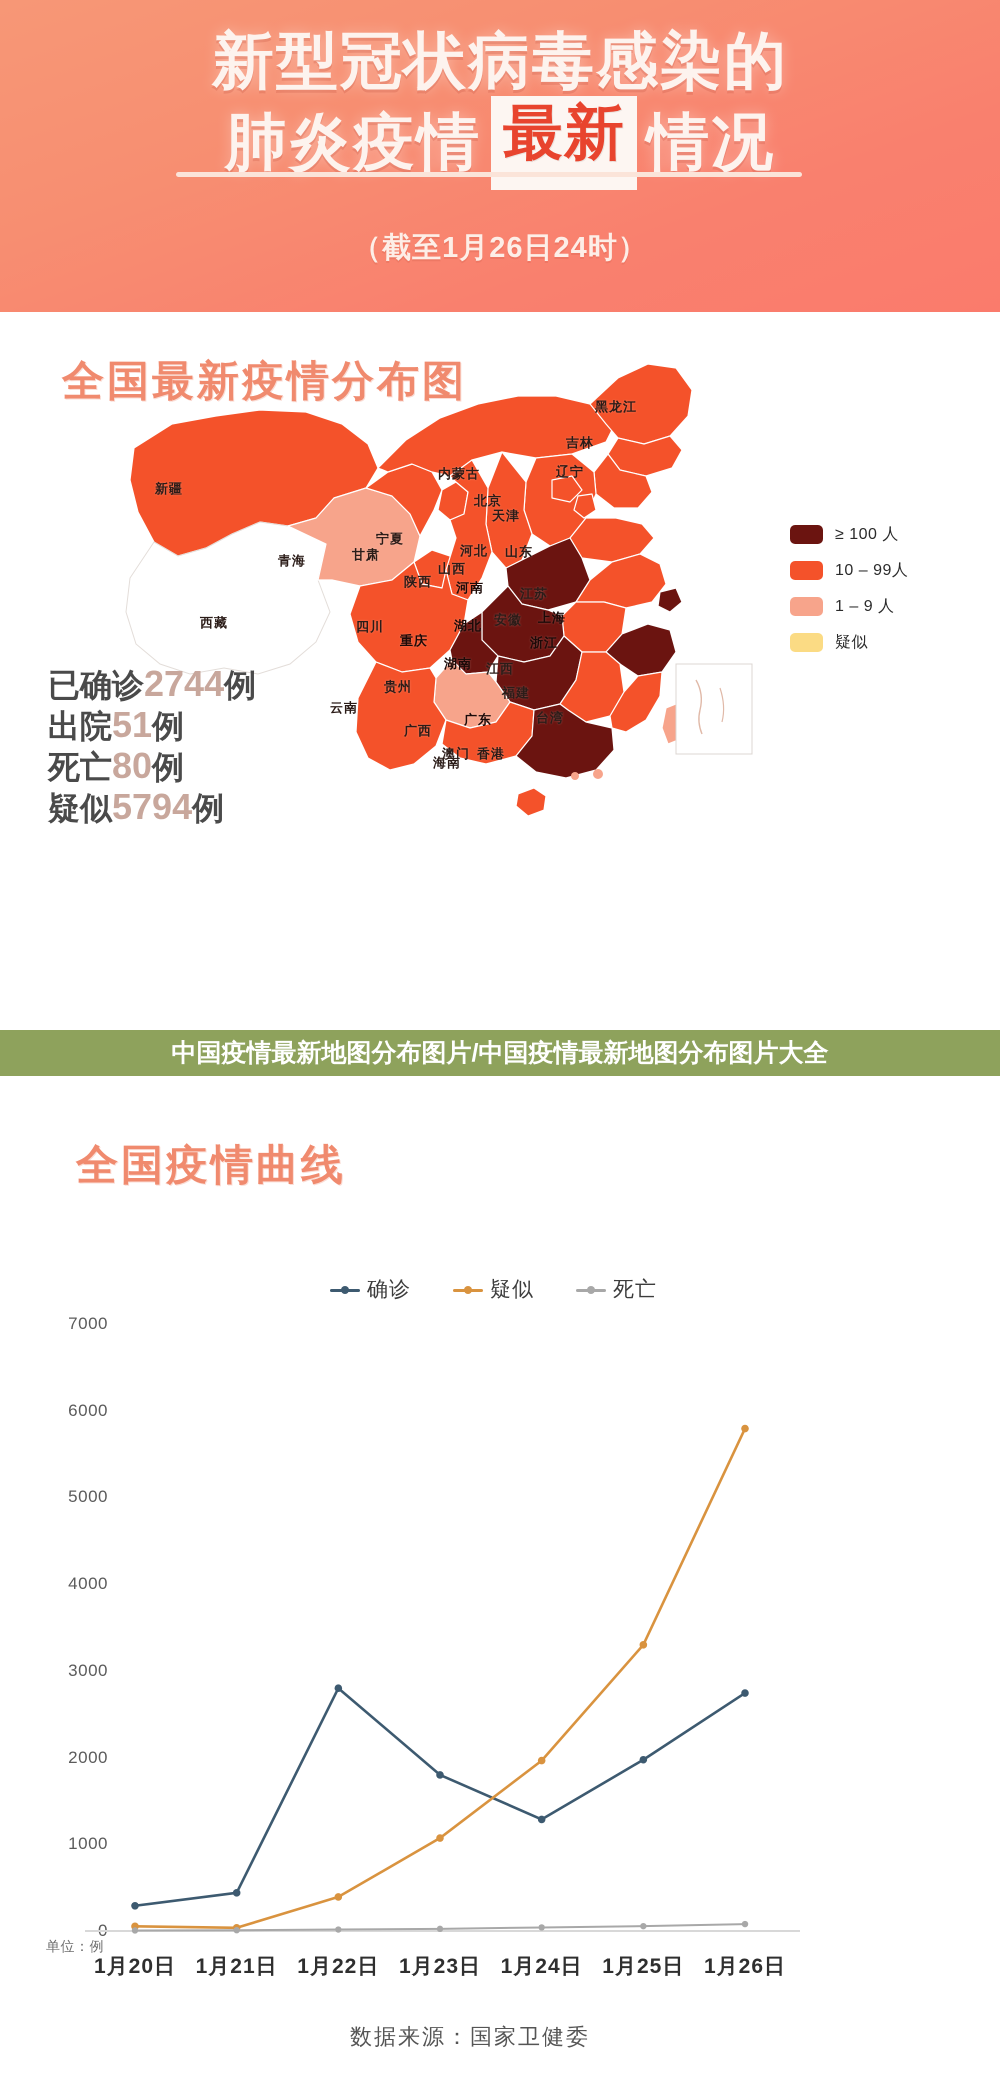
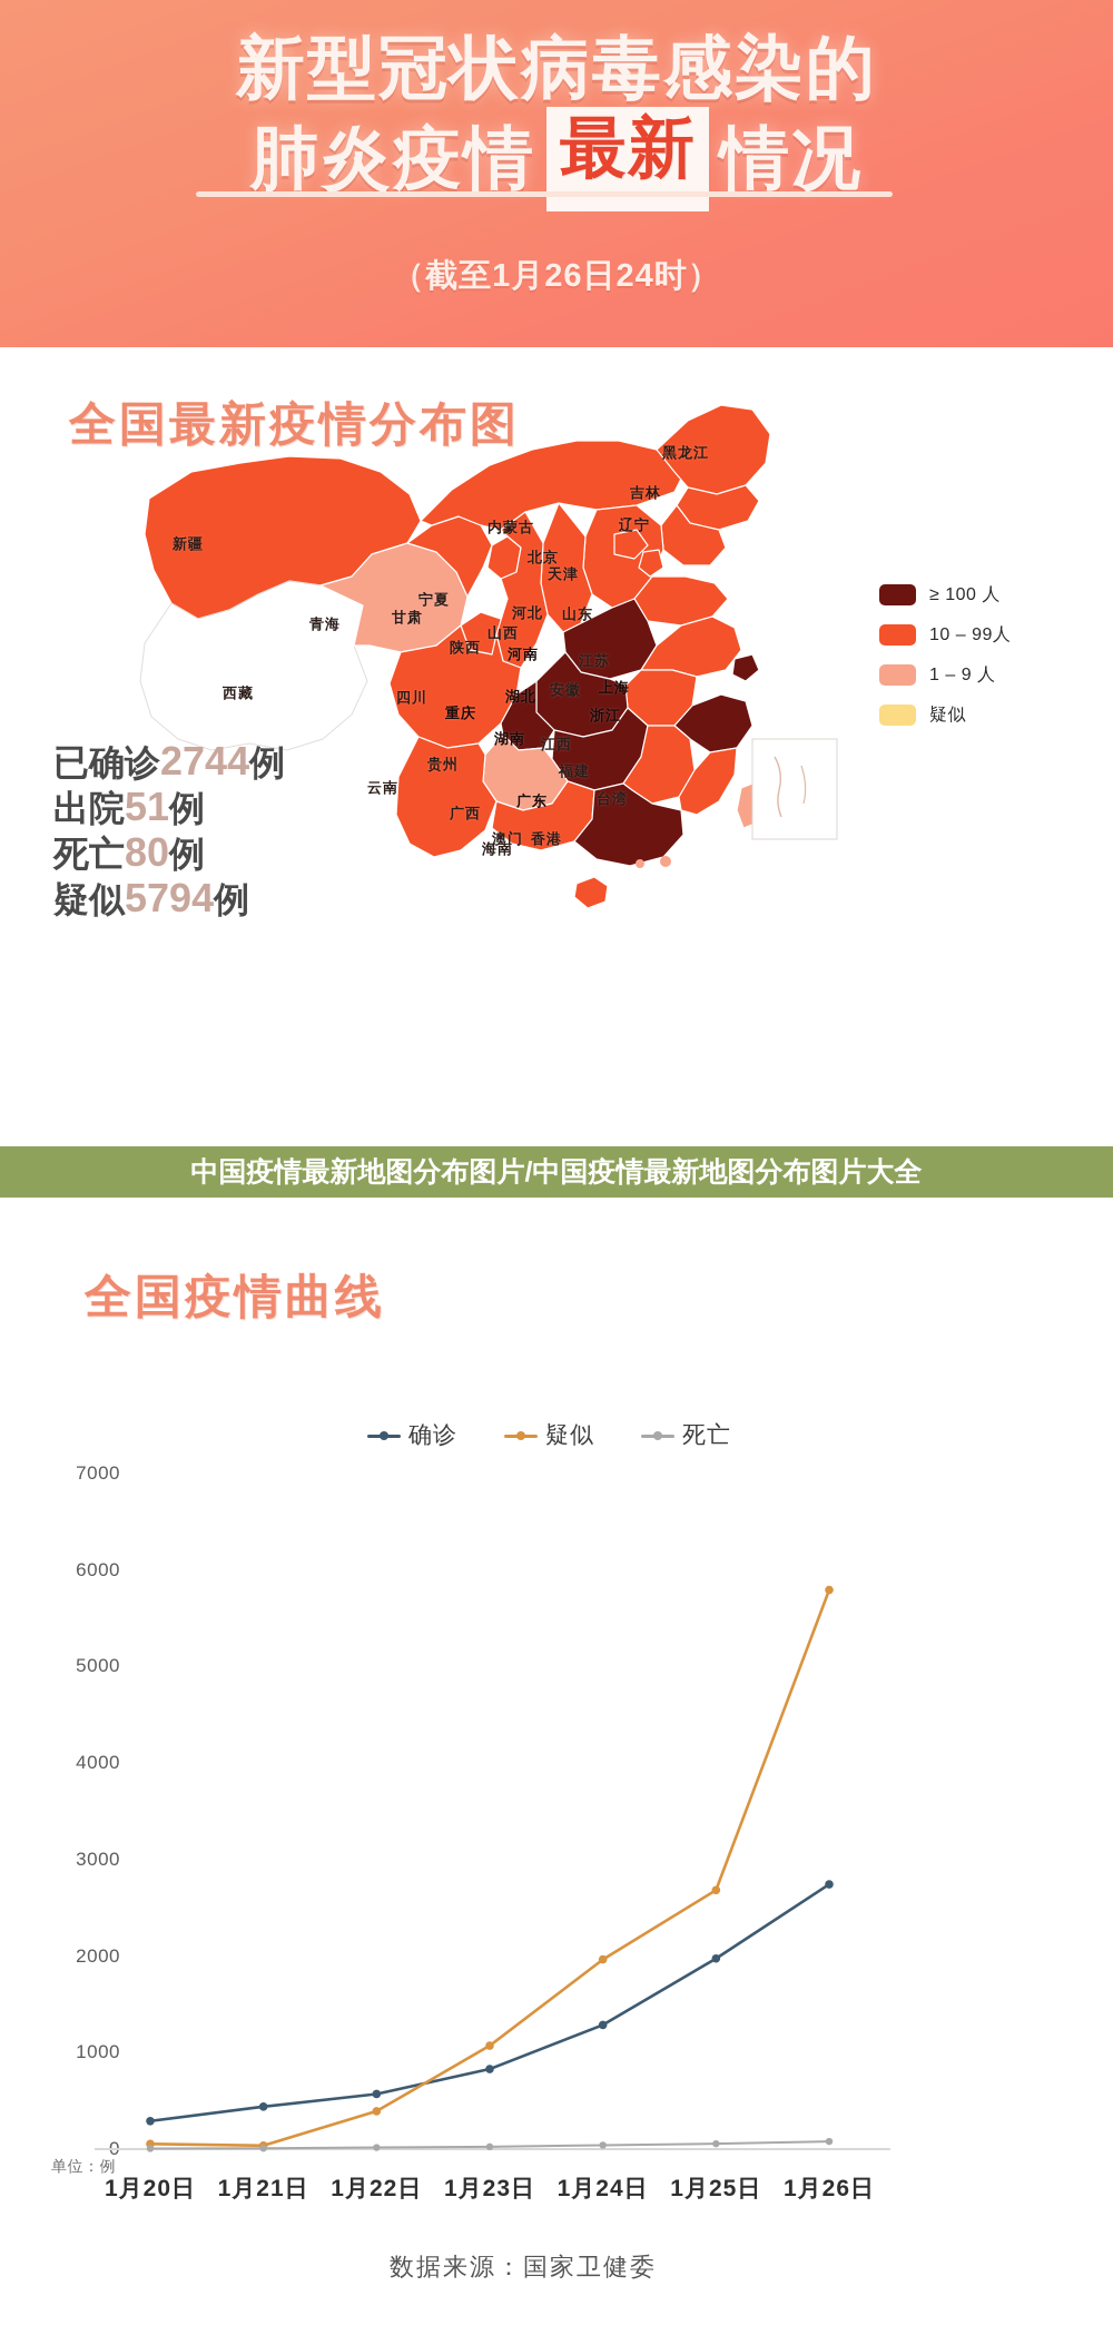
确诊/1月22日: 2800 -> 600
确诊/1月23日: 1800 -> 800
疑似/1月25日: 3300 -> 2700
